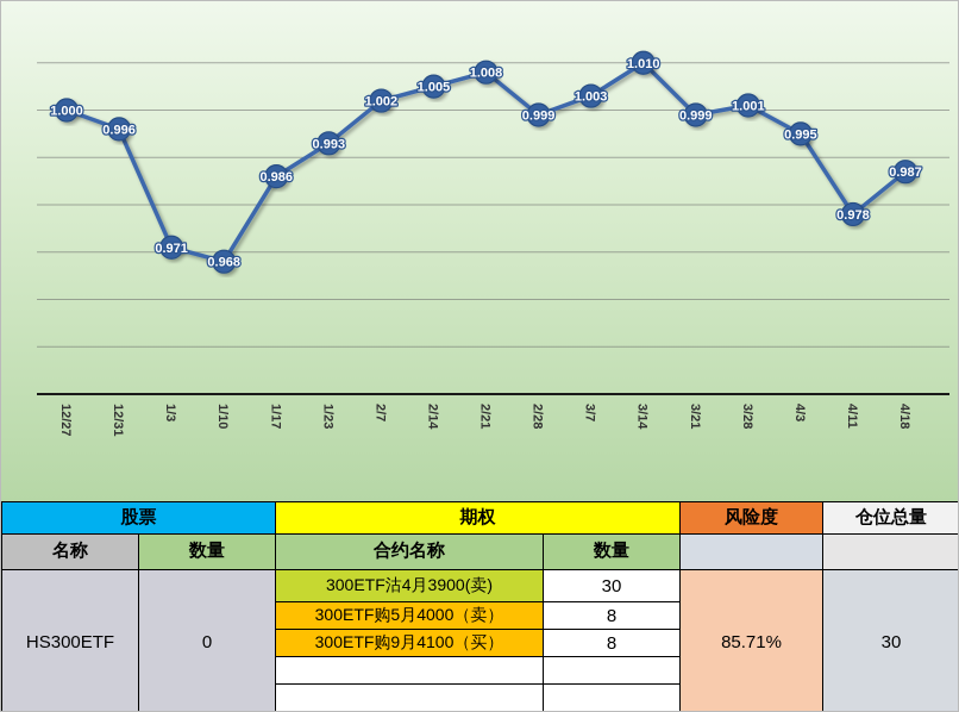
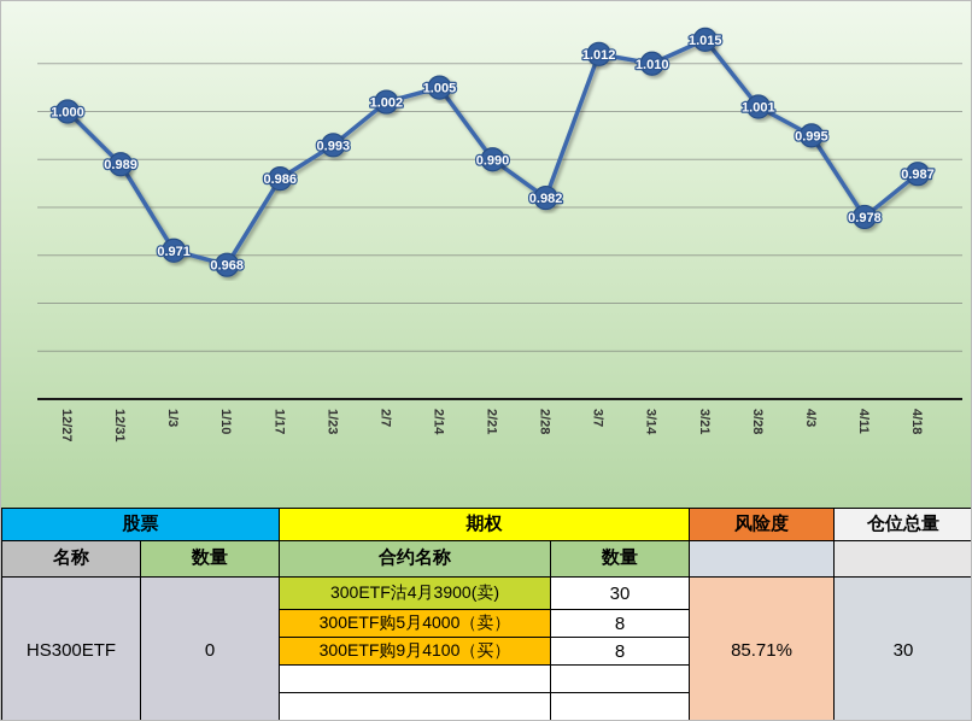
12/31: 0.996 -> 0.989
2/21: 1.008 -> 0.990
2/28: 0.999 -> 0.982
3/7: 1.003 -> 1.012
3/21: 0.999 -> 1.015
